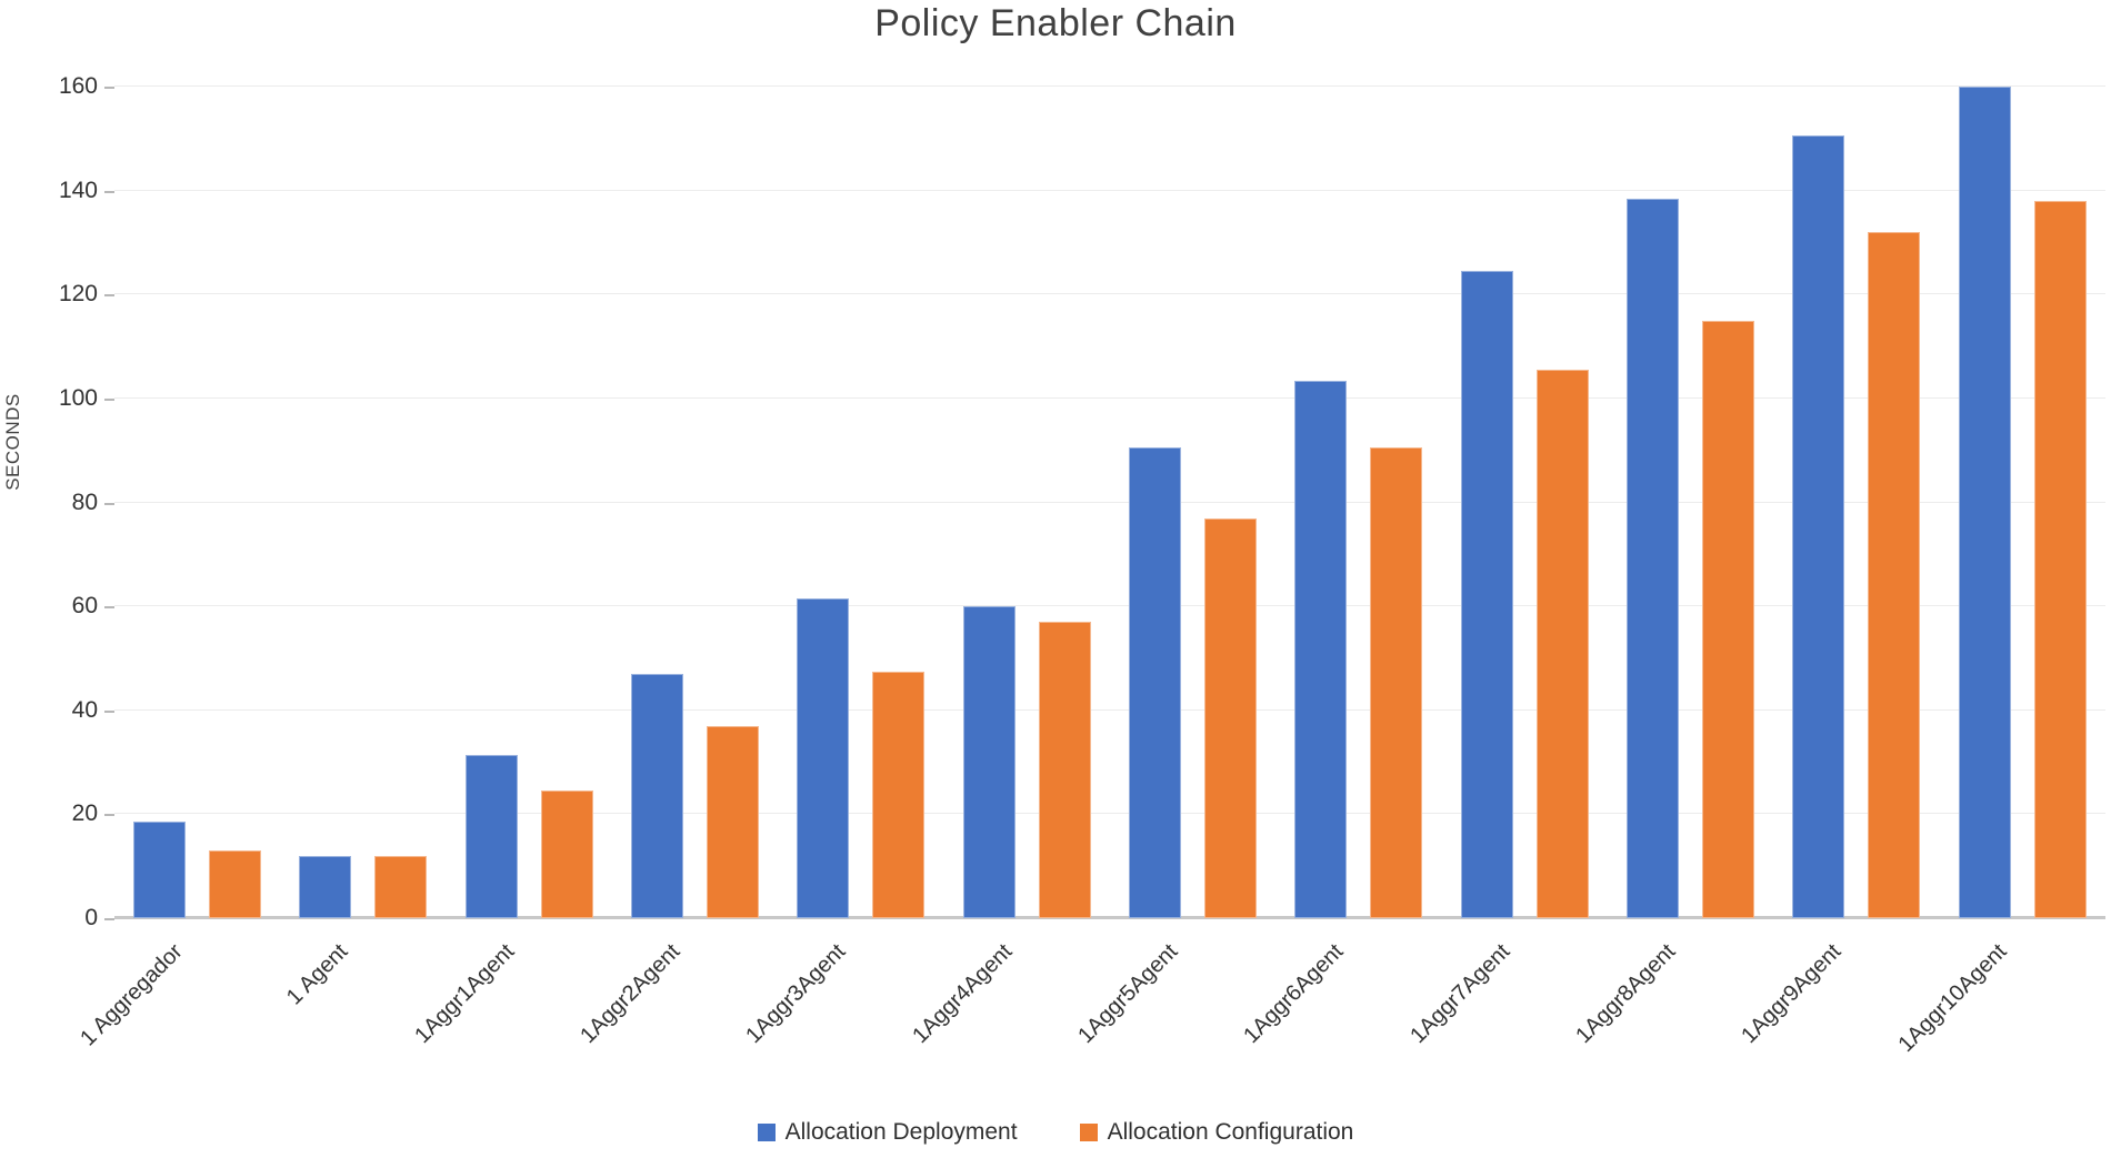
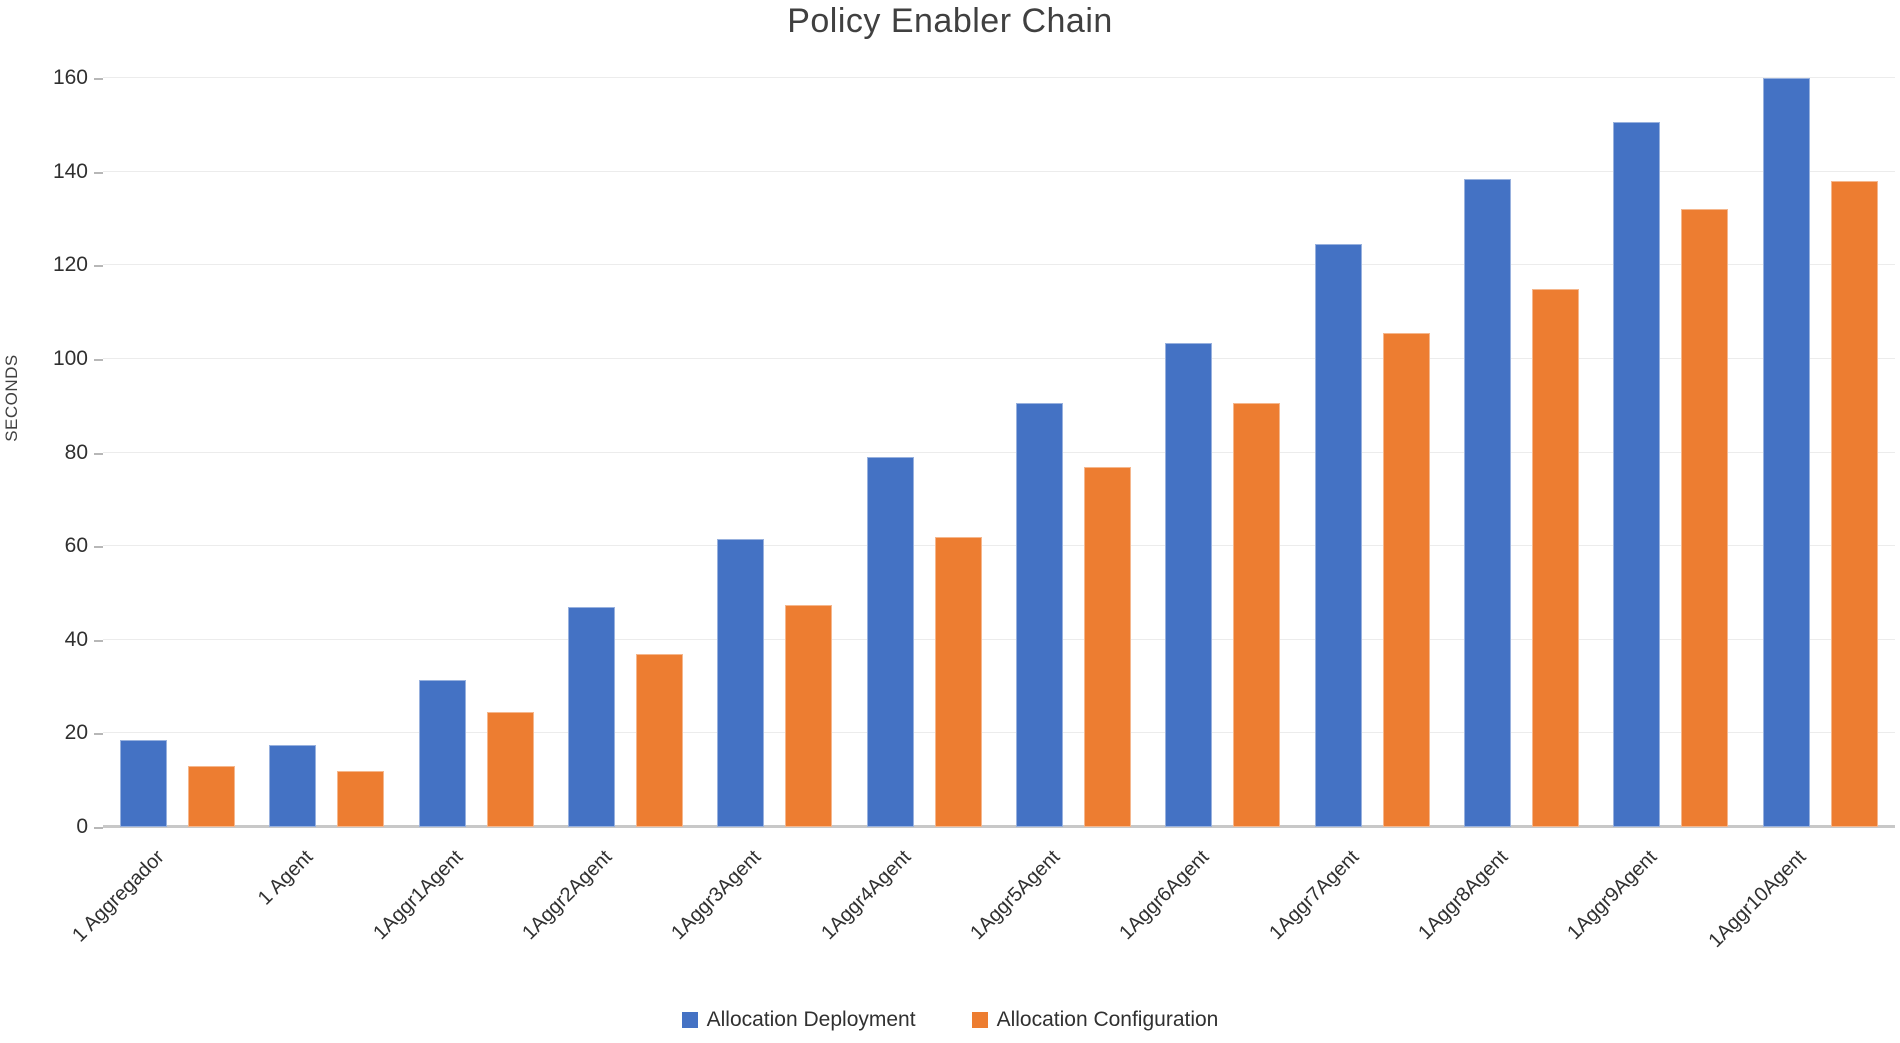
Allocation Deployment/1 Agent: 12 -> 18
Allocation Deployment/1Aggr4Agent: 60 -> 79
Allocation Configuration/1Aggr4Agent: 57 -> 62
